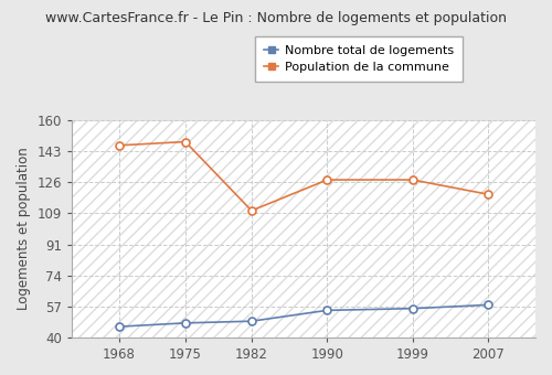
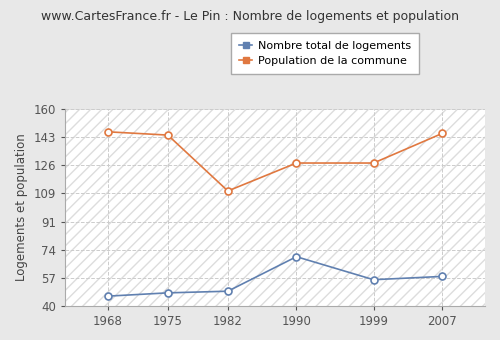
Population de la commune/1975: 148 -> 144
Nombre total de logements/1990: 55 -> 70
Population de la commune/2007: 119 -> 145
